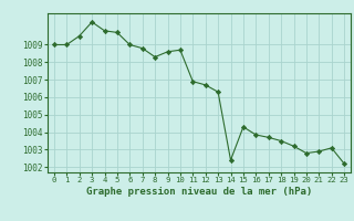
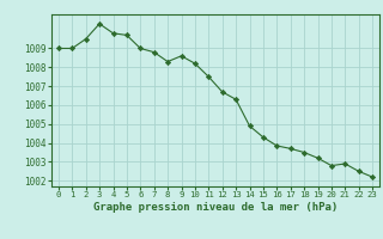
10: 1008.7 -> 1008.2
11: 1006.9 -> 1007.5
14: 1002.4 -> 1004.9
22: 1003.1 -> 1002.5
